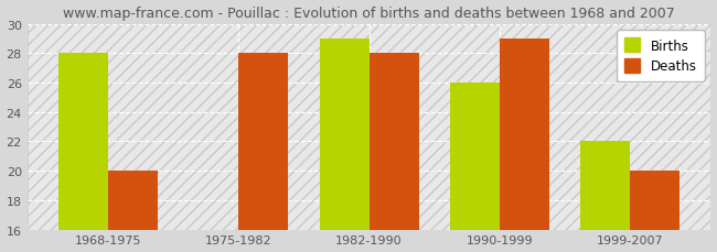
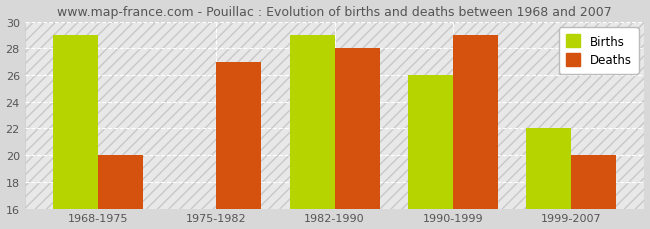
Births/1968-1975: 28 -> 29
Deaths/1975-1982: 28 -> 27
